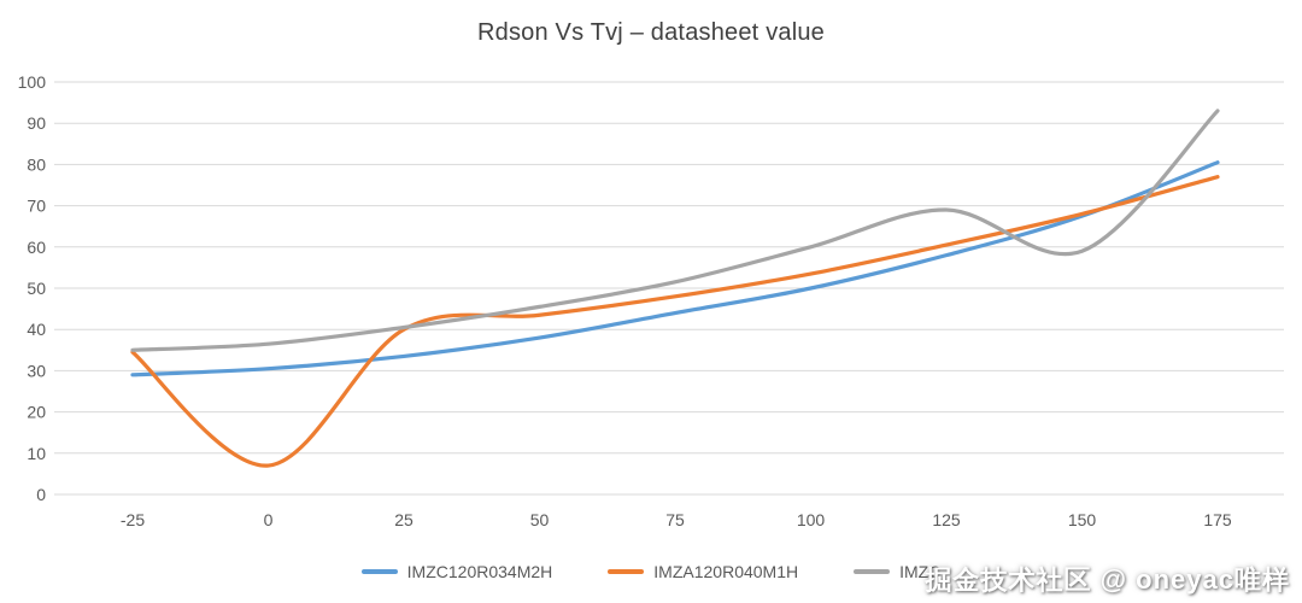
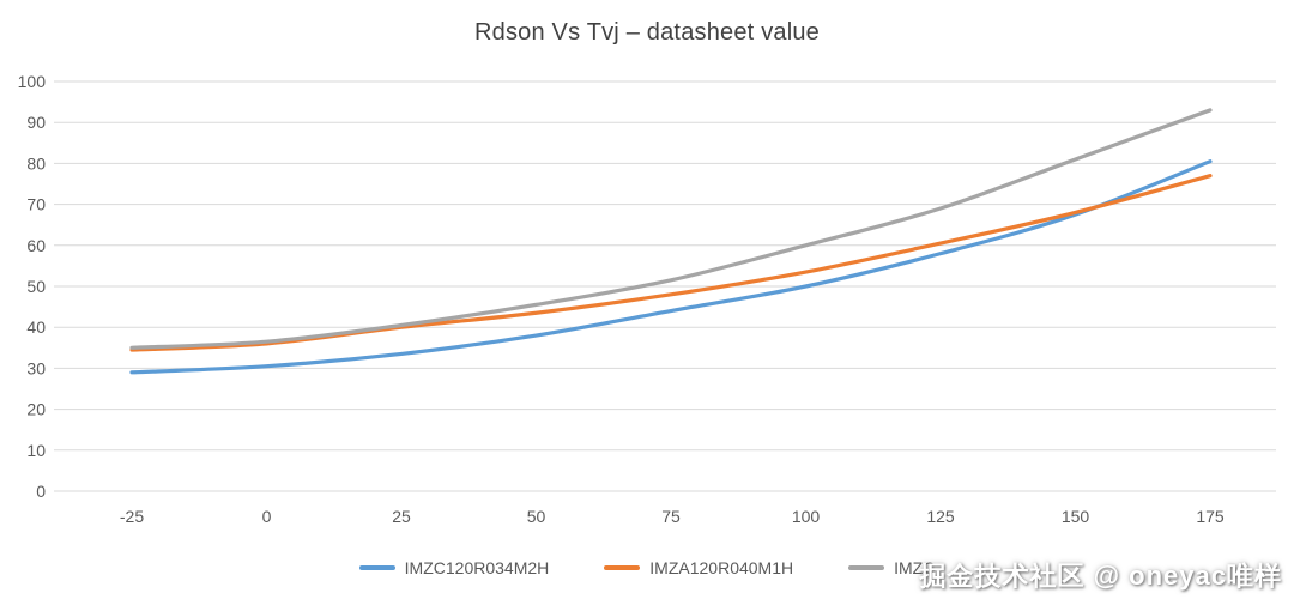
IMZA120R040M1H/0: 7 -> 36
IMZC/150: 59 -> 81
